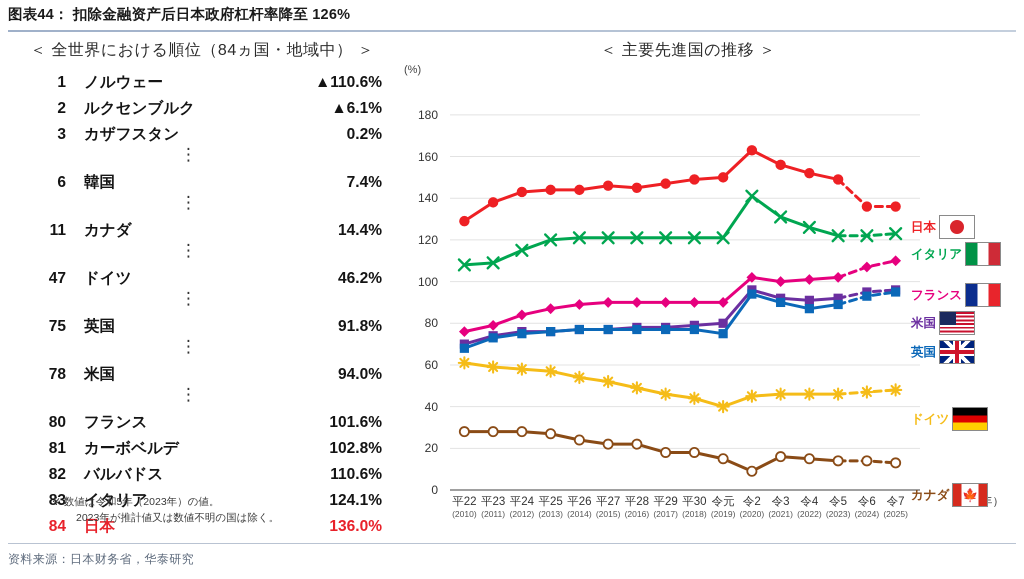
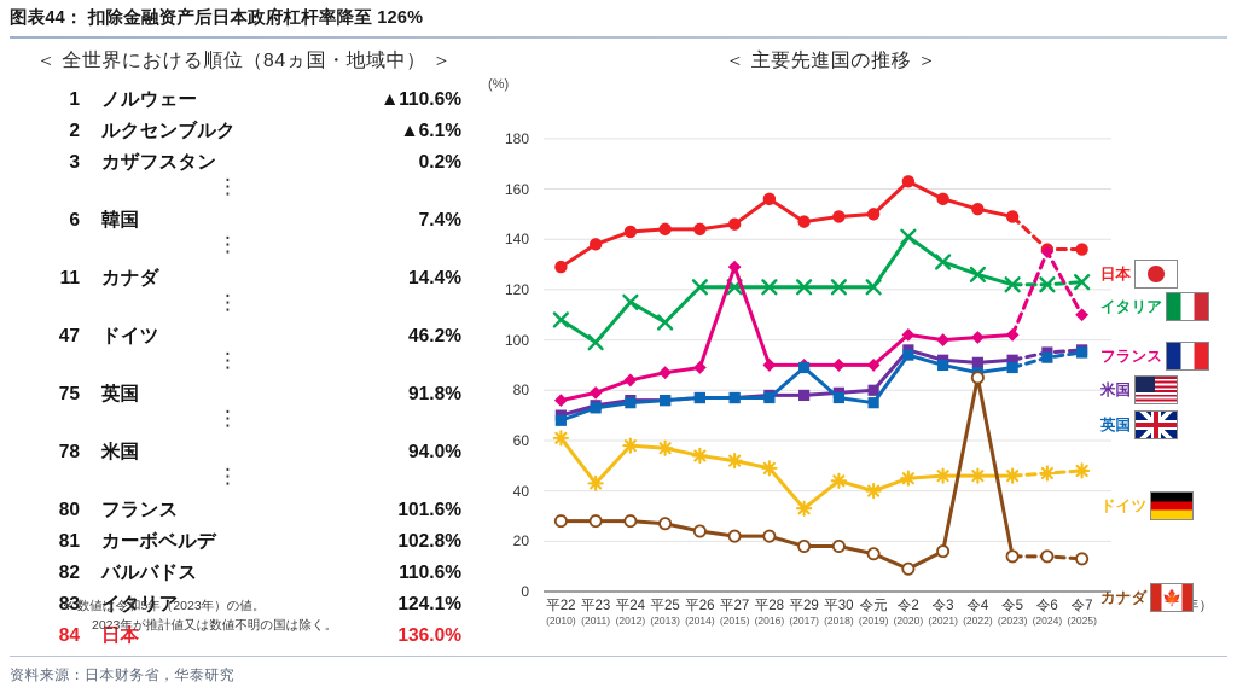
イタリア/平23: 109 -> 99
ドイツ/平23: 59 -> 43
イタリア/平25: 120 -> 107
フランス/平27: 90 -> 129
日本/平28: 145 -> 156
英国/平29: 77 -> 89
ドイツ/平29: 46 -> 33
カナダ/令4: 15 -> 85
フランス/令6: 107 -> 135
